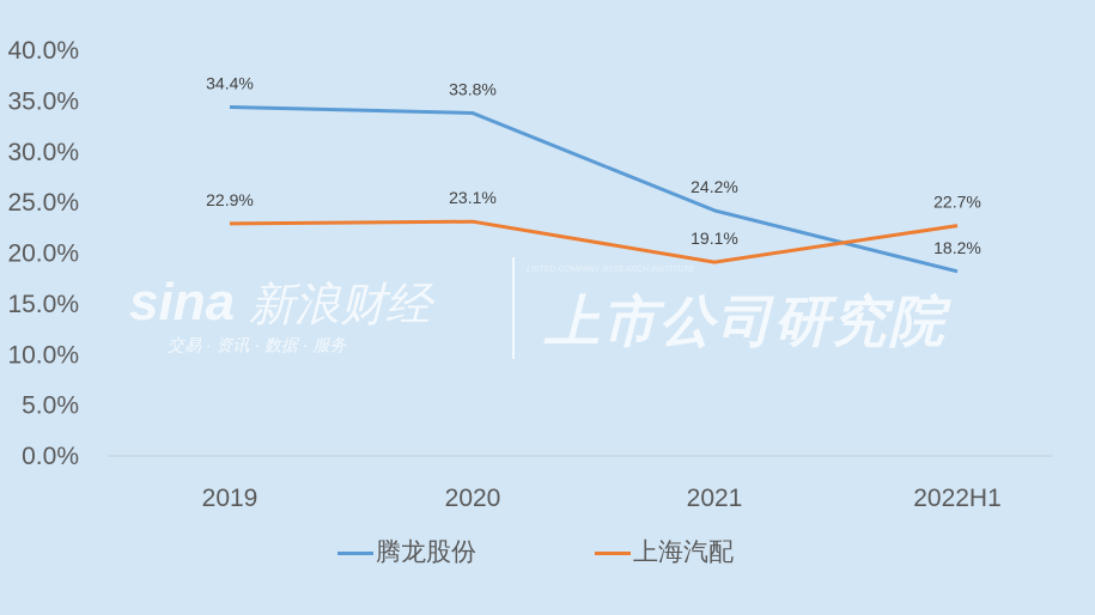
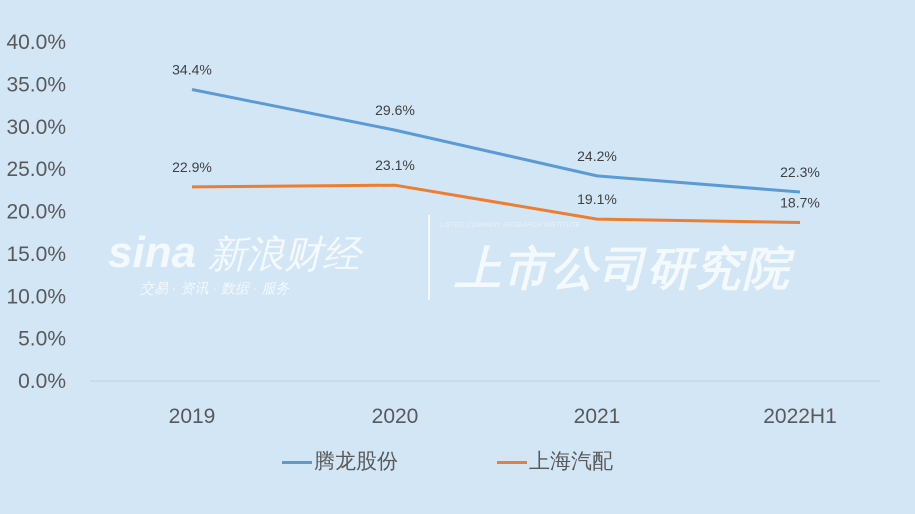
腾龙股份/2020: 33.8% -> 29.6%
腾龙股份/2022H1: 18.2% -> 22.3%
上海汽配/2022H1: 22.7% -> 18.7%
